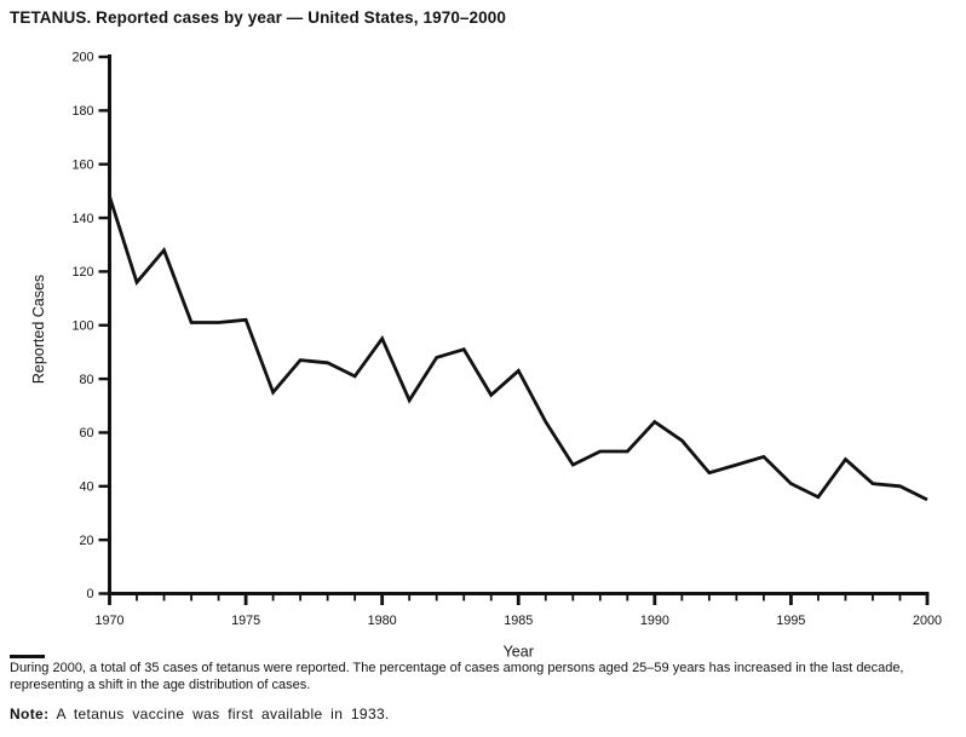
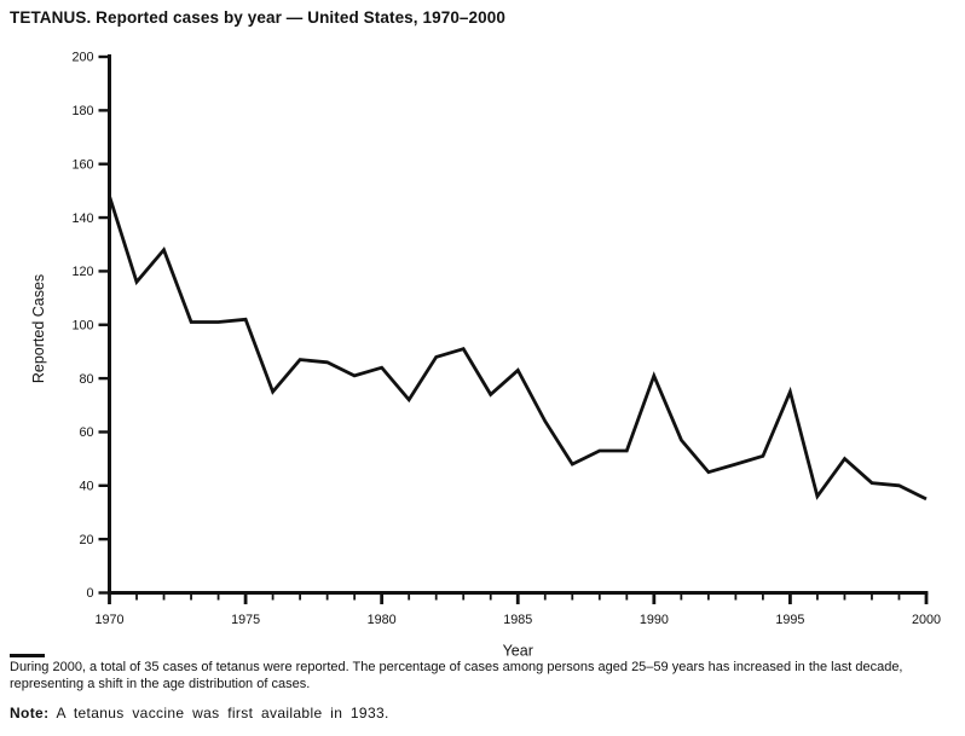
1980: 95 -> 84
1990: 64 -> 81
1995: 41 -> 75
